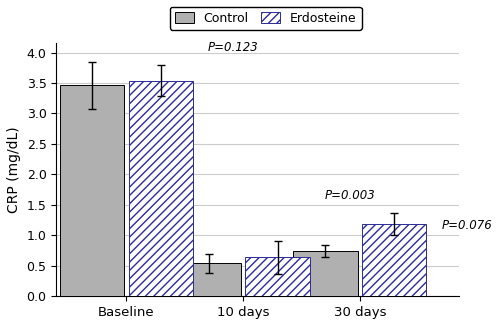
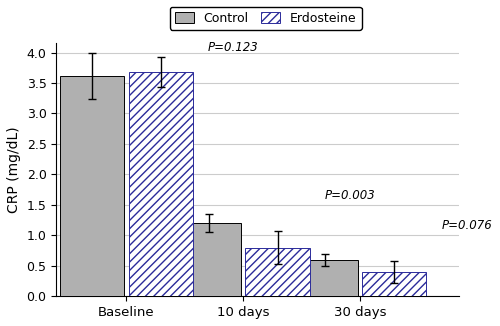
Control/Baseline: 3.46 -> 3.61
Erdosteine/Baseline: 3.54 -> 3.68
Control/10 days: 0.54 -> 1.20
Erdosteine/10 days: 0.64 -> 0.80
Control/30 days: 0.74 -> 0.60
Erdosteine/30 days: 1.18 -> 0.40
